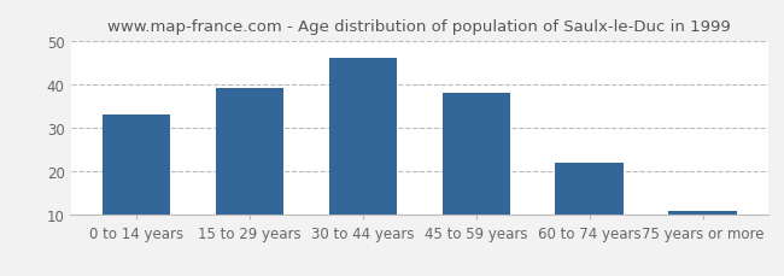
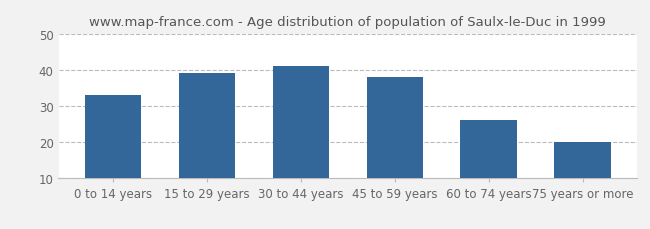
30 to 44 years: 46 -> 41
60 to 74 years: 22 -> 26
75 years or more: 11 -> 20
